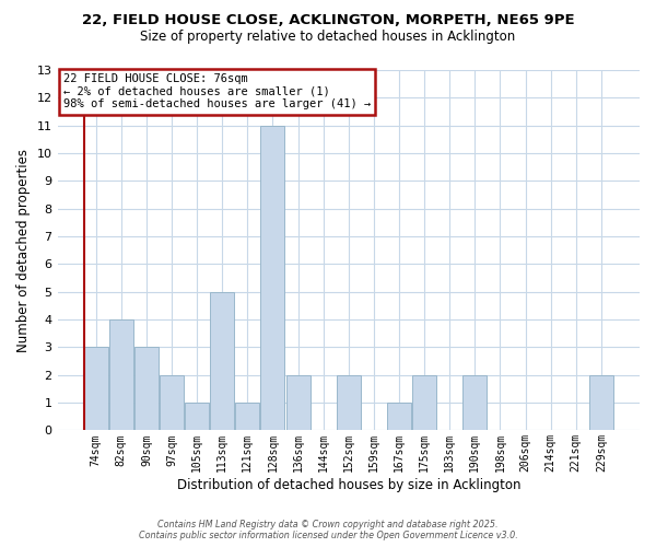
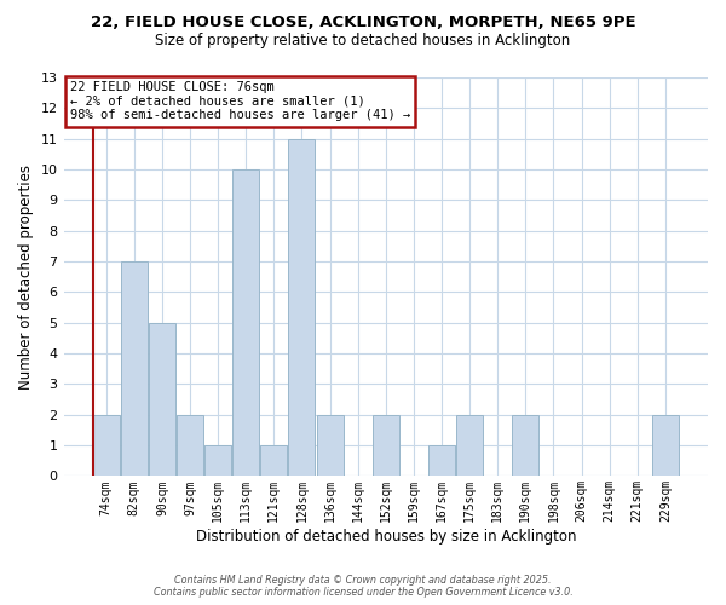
74sqm: 3 -> 2
82sqm: 4 -> 7
90sqm: 3 -> 5
113sqm: 5 -> 10
